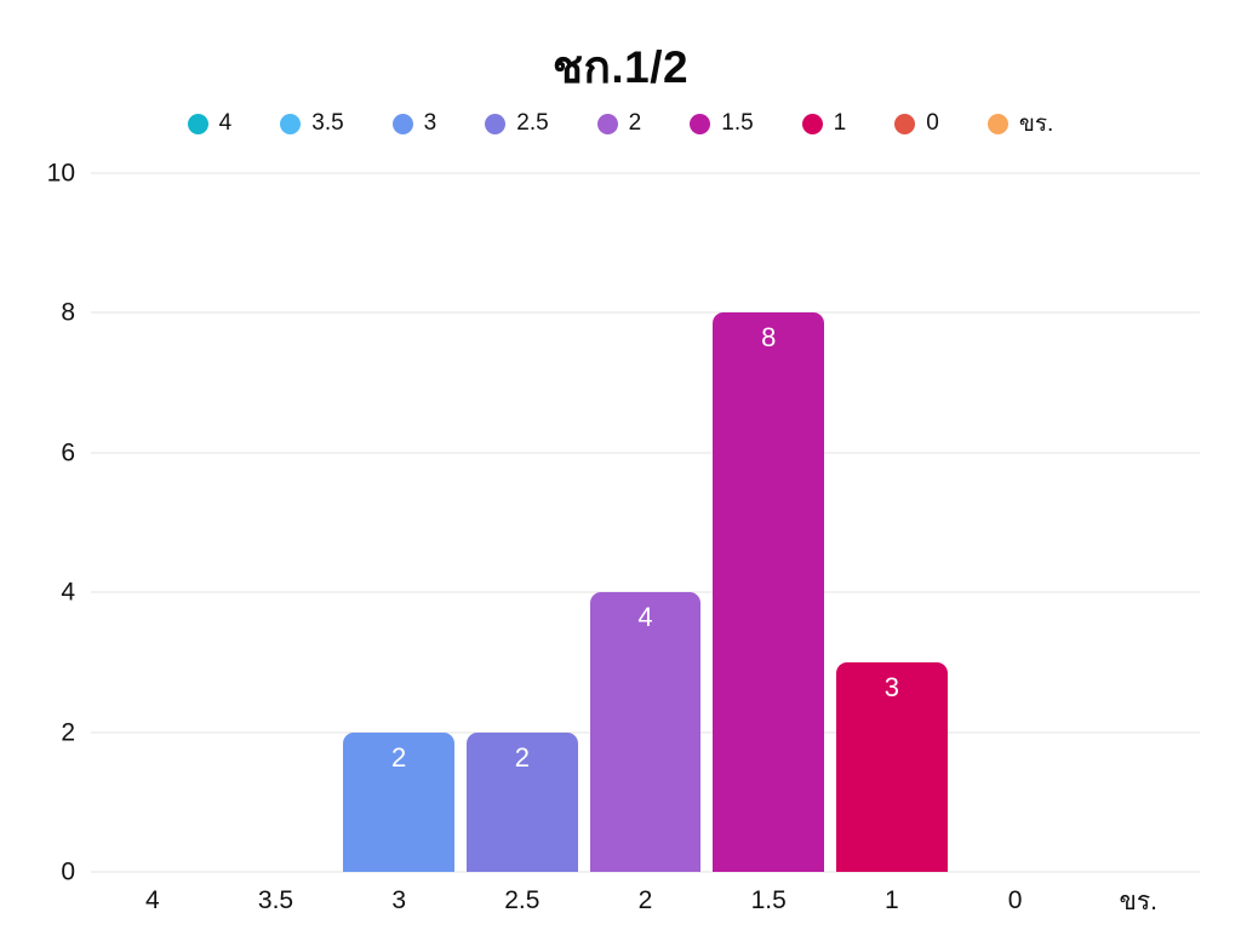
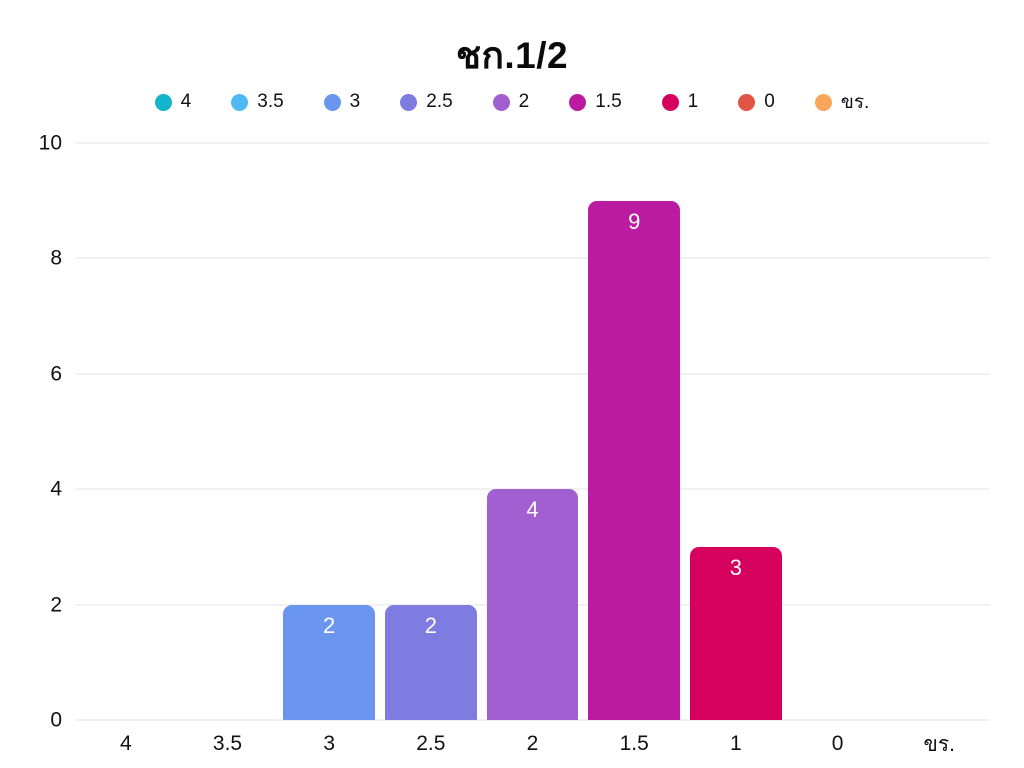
1.5: 8 -> 9
